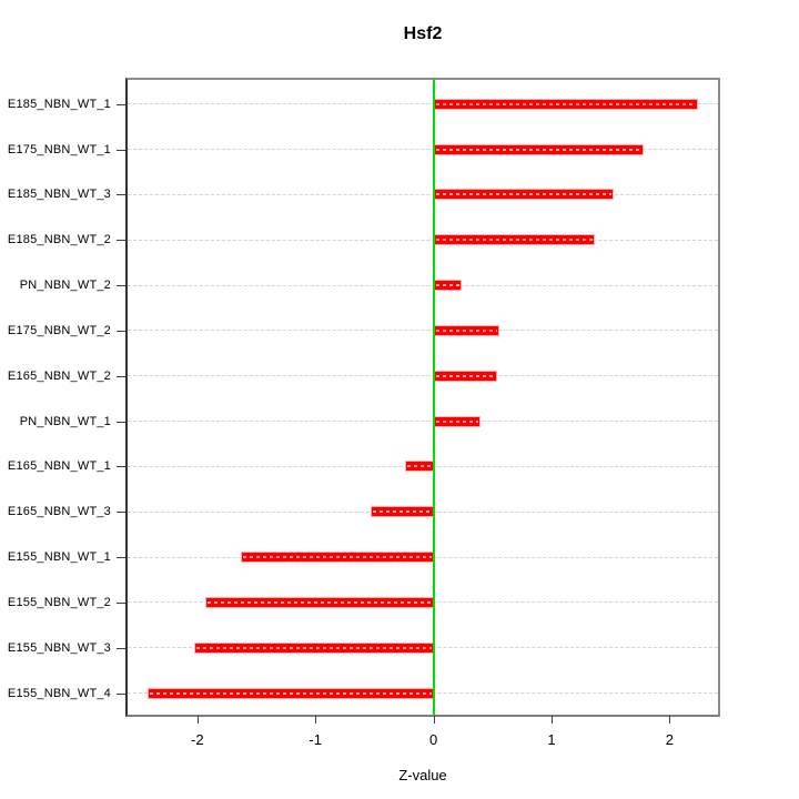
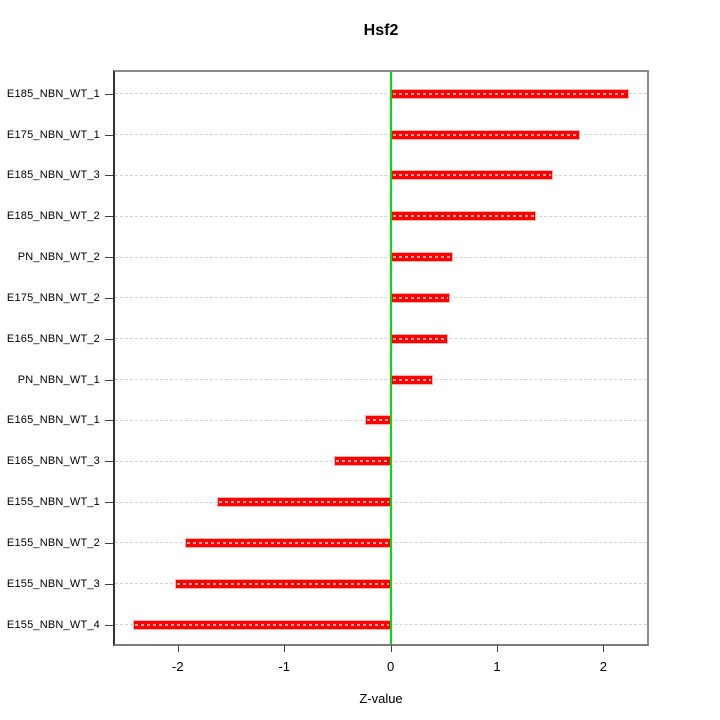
PN_NBN_WT_2: 0.24 -> 0.59
